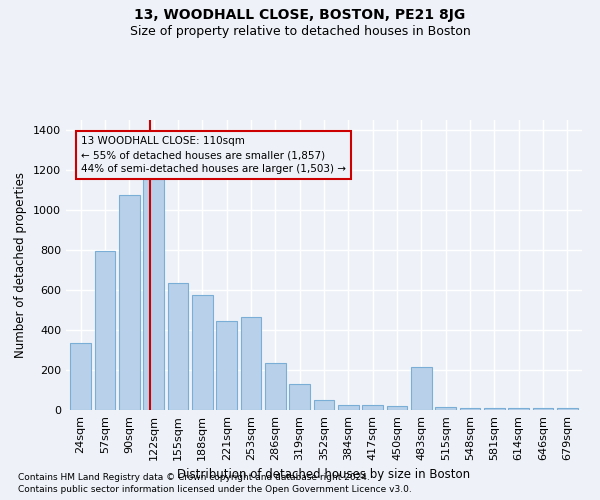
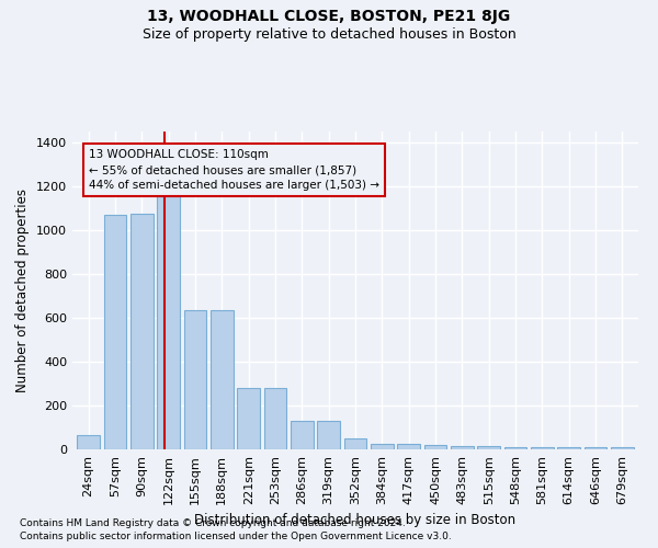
24sqm: 335 -> 65
57sqm: 795 -> 1070
188sqm: 575 -> 635
221sqm: 445 -> 280
253sqm: 465 -> 280
286sqm: 235 -> 130
483sqm: 215 -> 15
